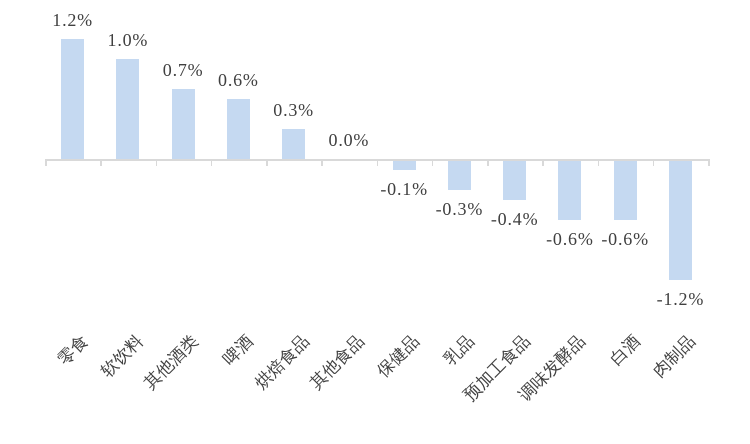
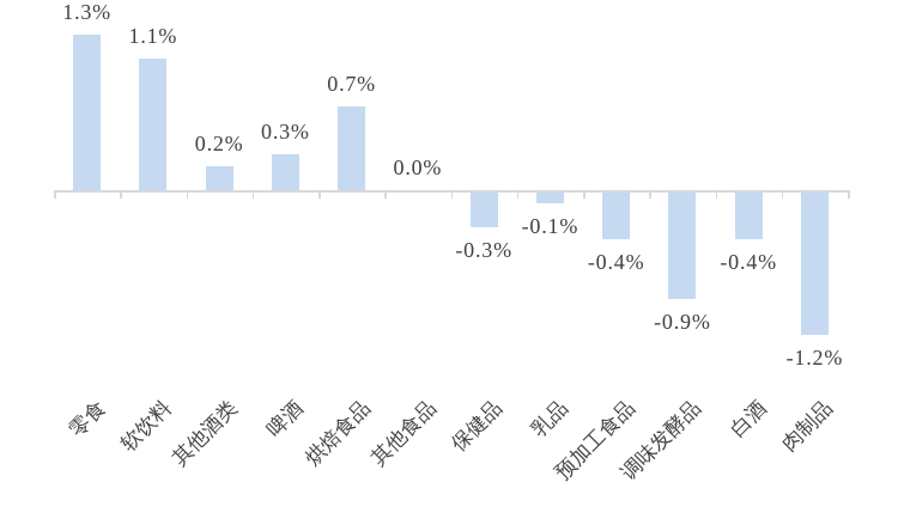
零食: 1.2% -> 1.3%
软饮料: 1.0% -> 1.1%
其他酒类: 0.7% -> 0.2%
啤酒: 0.6% -> 0.3%
烘焙食品: 0.3% -> 0.7%
保健品: -0.1% -> -0.3%
乳品: -0.3% -> -0.1%
调味发酵品: -0.6% -> -0.9%
白酒: -0.6% -> -0.4%
